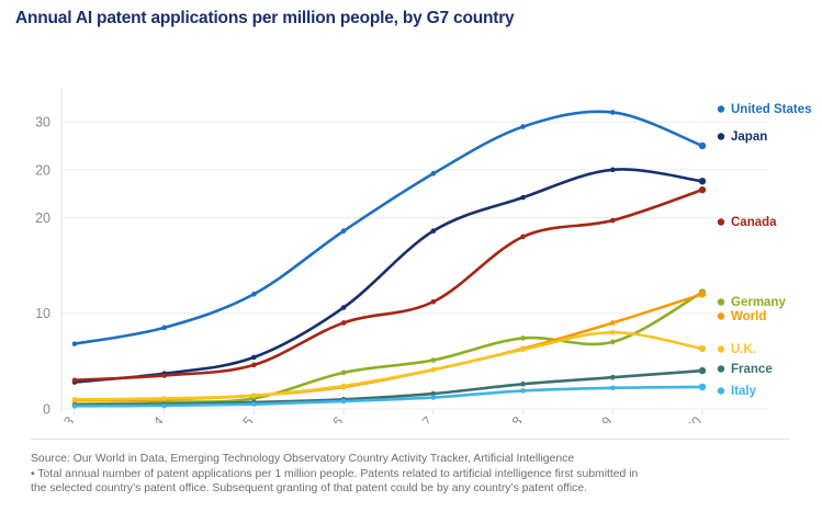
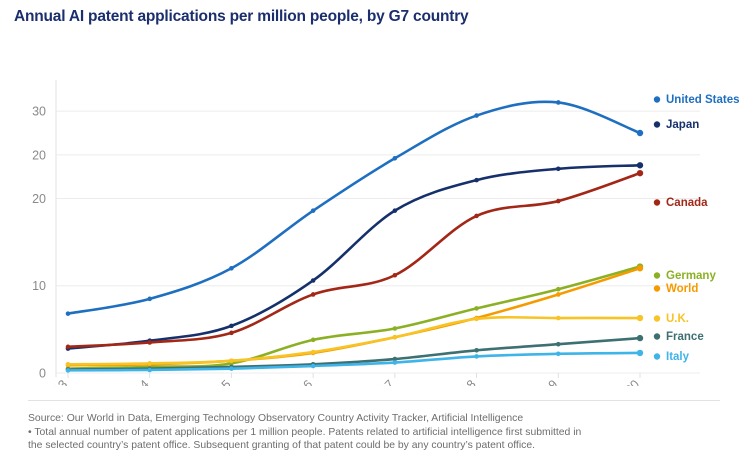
Japan/2019: 25 -> 23
Germany/2019: 7 -> 10
U.K./2019: 8 -> 6
